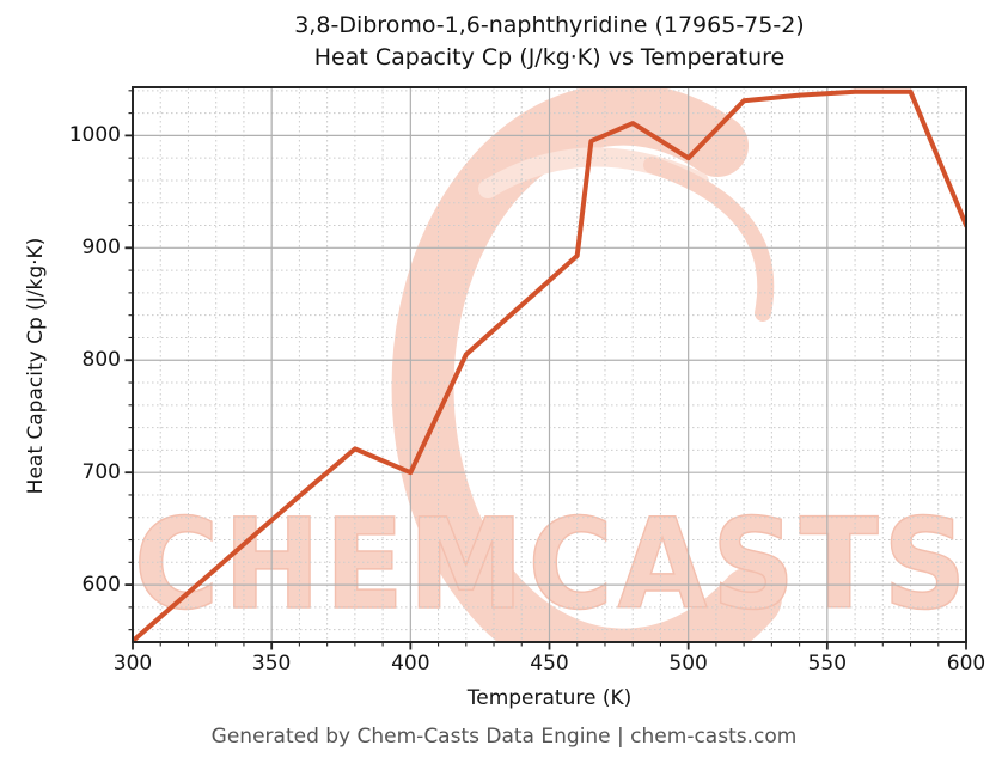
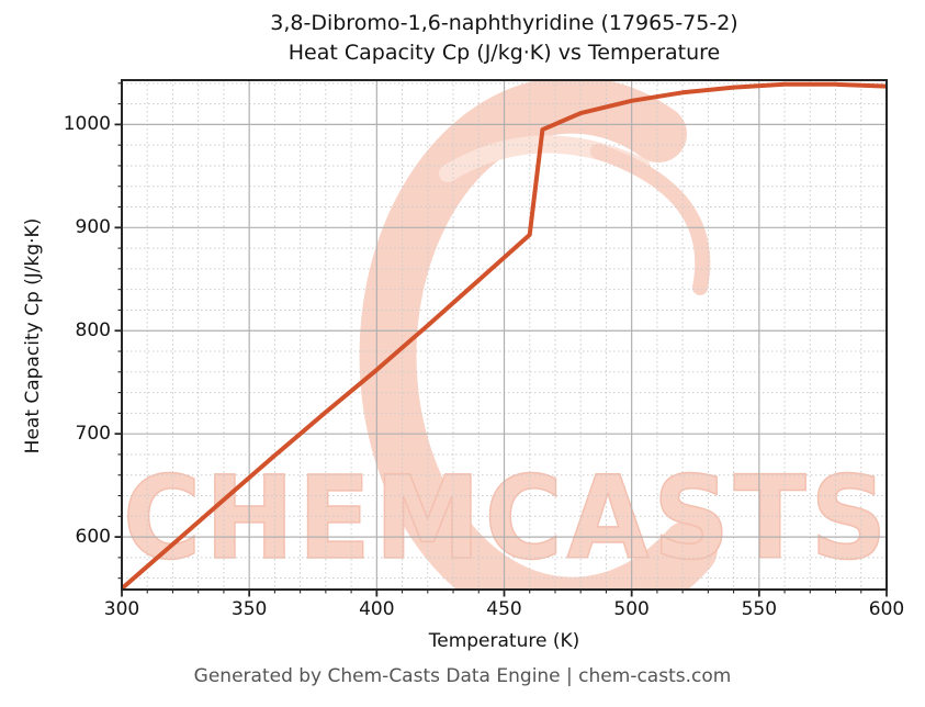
400: 700 -> 760
500: 980 -> 1020
600: 920 -> 1040
